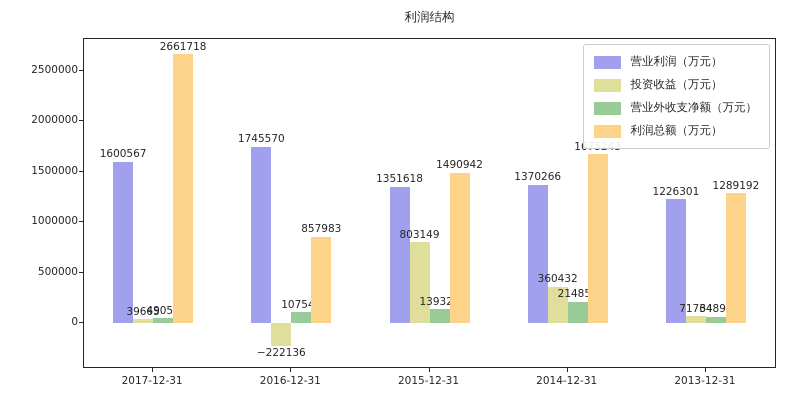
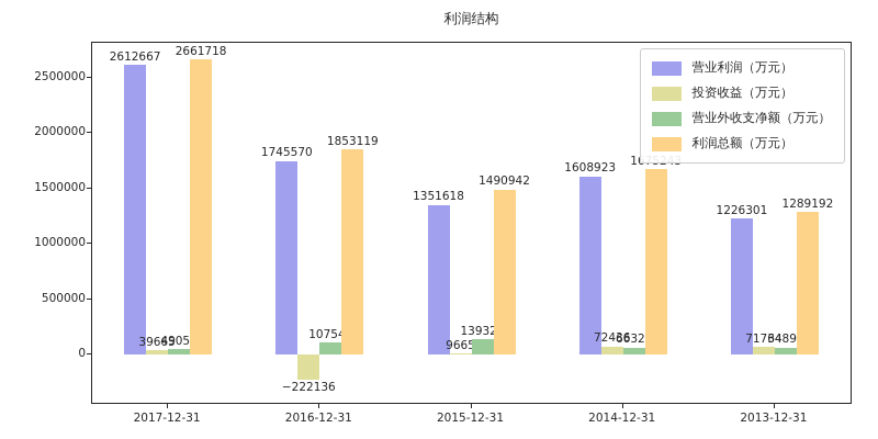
营业利润（万元）/2017-12-31: 1600567 -> 2612667
利润总额（万元）/2016-12-31: 857983 -> 1853119
投资收益（万元）/2015-12-31: 803149 -> 9665
营业利润（万元）/2014-12-31: 1370266 -> 1608923
投资收益（万元）/2014-12-31: 360432 -> 72436
营业外收支净额（万元）/2014-12-31: 214850 -> 66320
